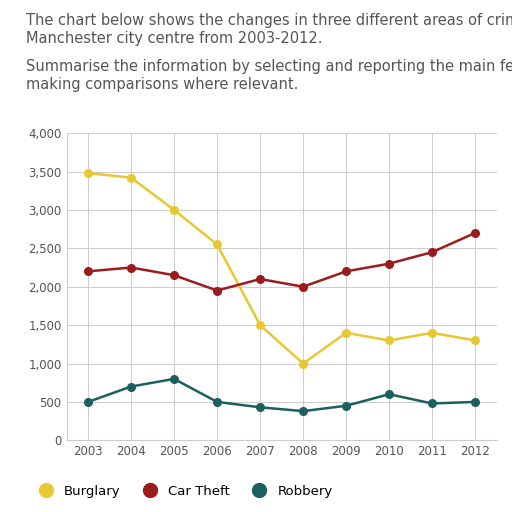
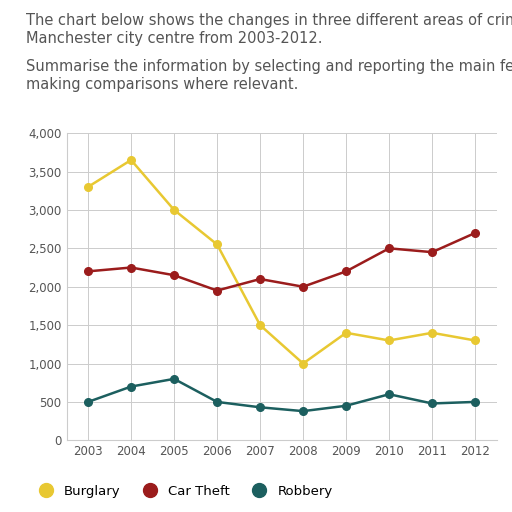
Burglary/2003: 3,480 -> 3,300
Burglary/2004: 3,420 -> 3,650
Car Theft/2010: 2,300 -> 2,500
